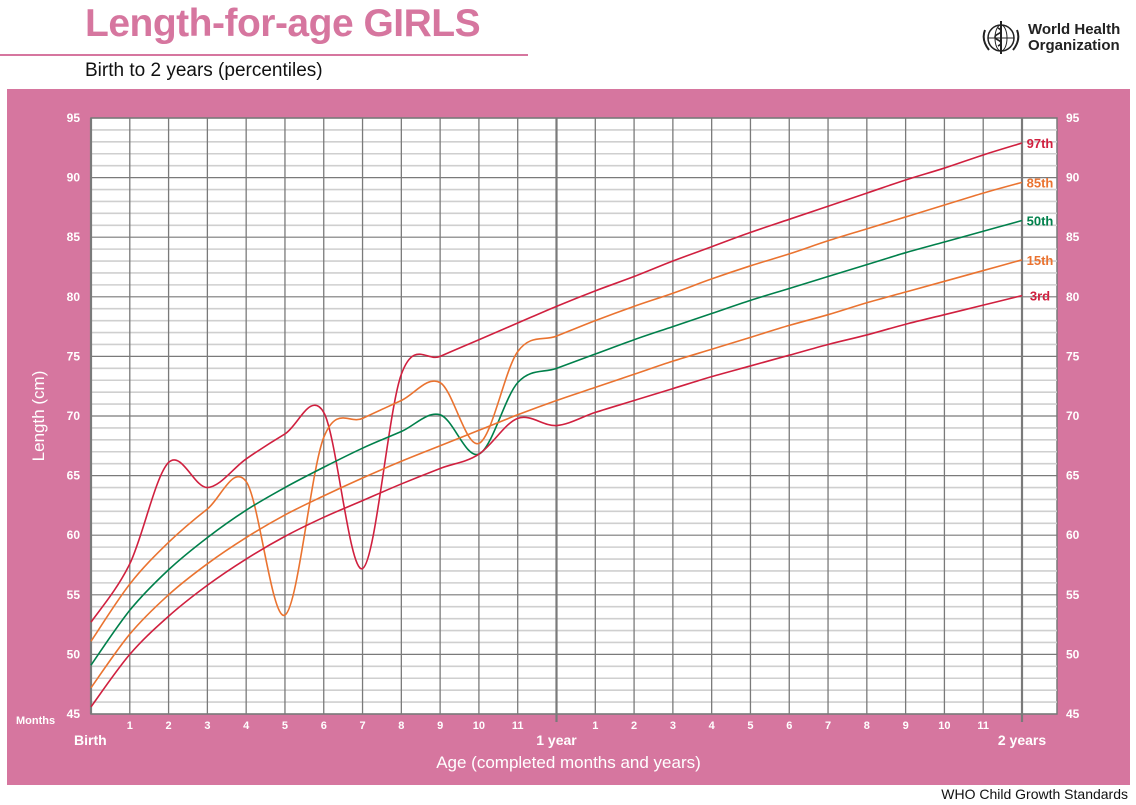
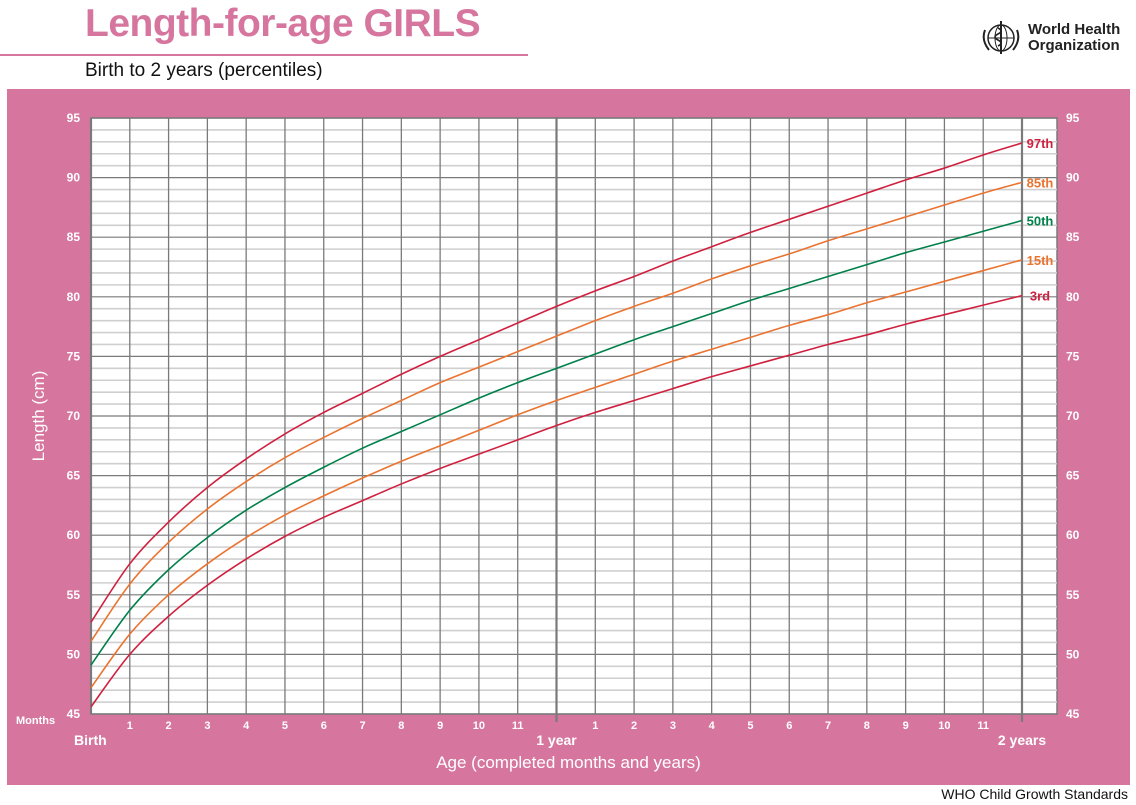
97th/2: 66.1 -> 61.1
85th/5: 53.3 -> 66.5
97th/7: 57.2 -> 71.9
85th/10: 67.7 -> 74.1
50th/10: 66.8 -> 71.5
3rd/11: 69.8 -> 68.0
